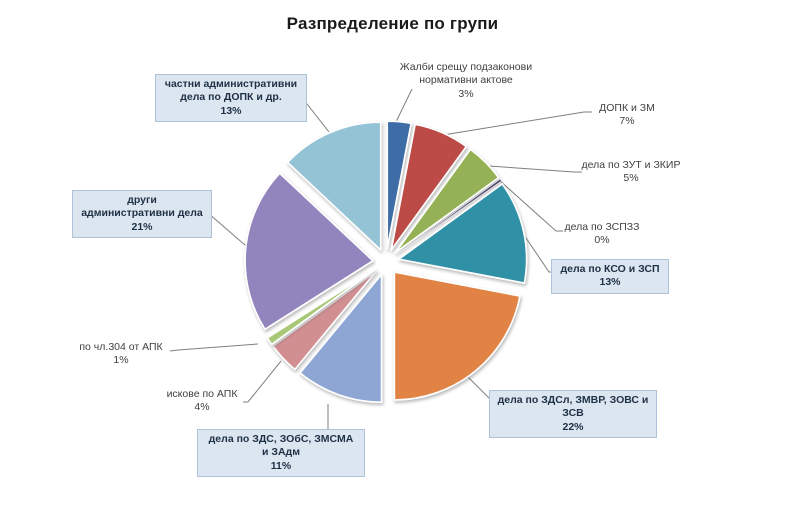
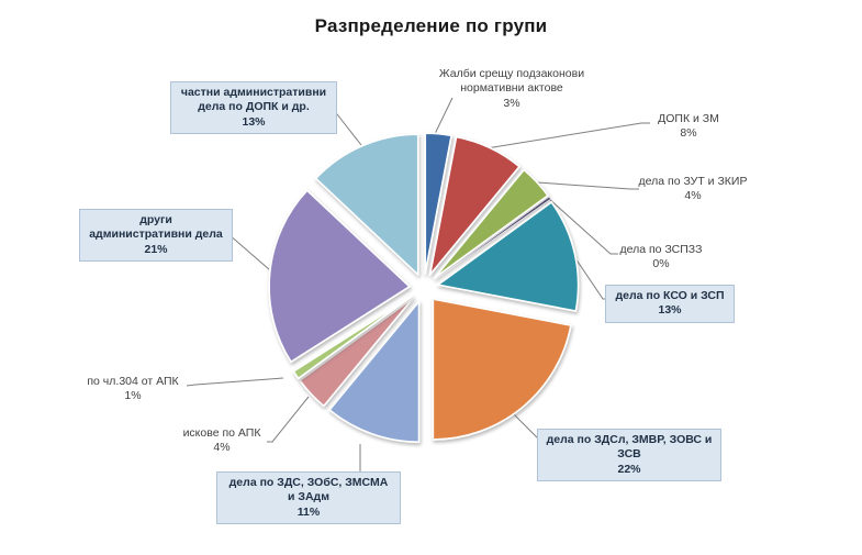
ДОПК и ЗМ: 7% -> 8%
дела по ЗУТ и ЗКИР: 5% -> 4%
